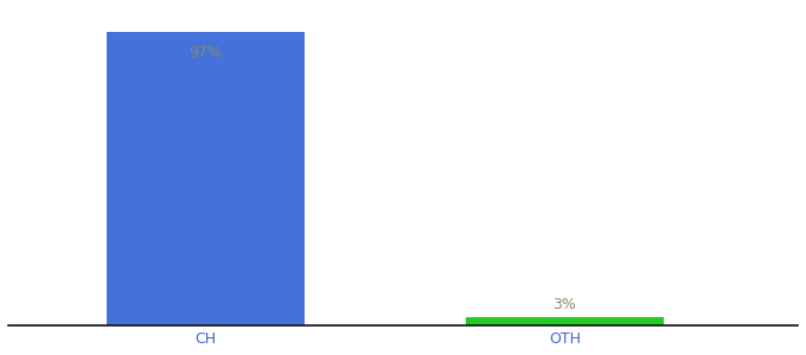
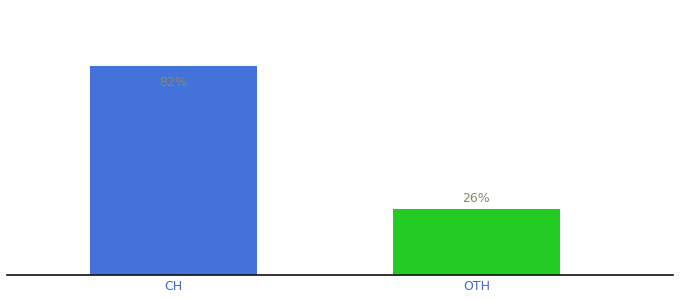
CH: 97% -> 82%
OTH: 3% -> 26%
